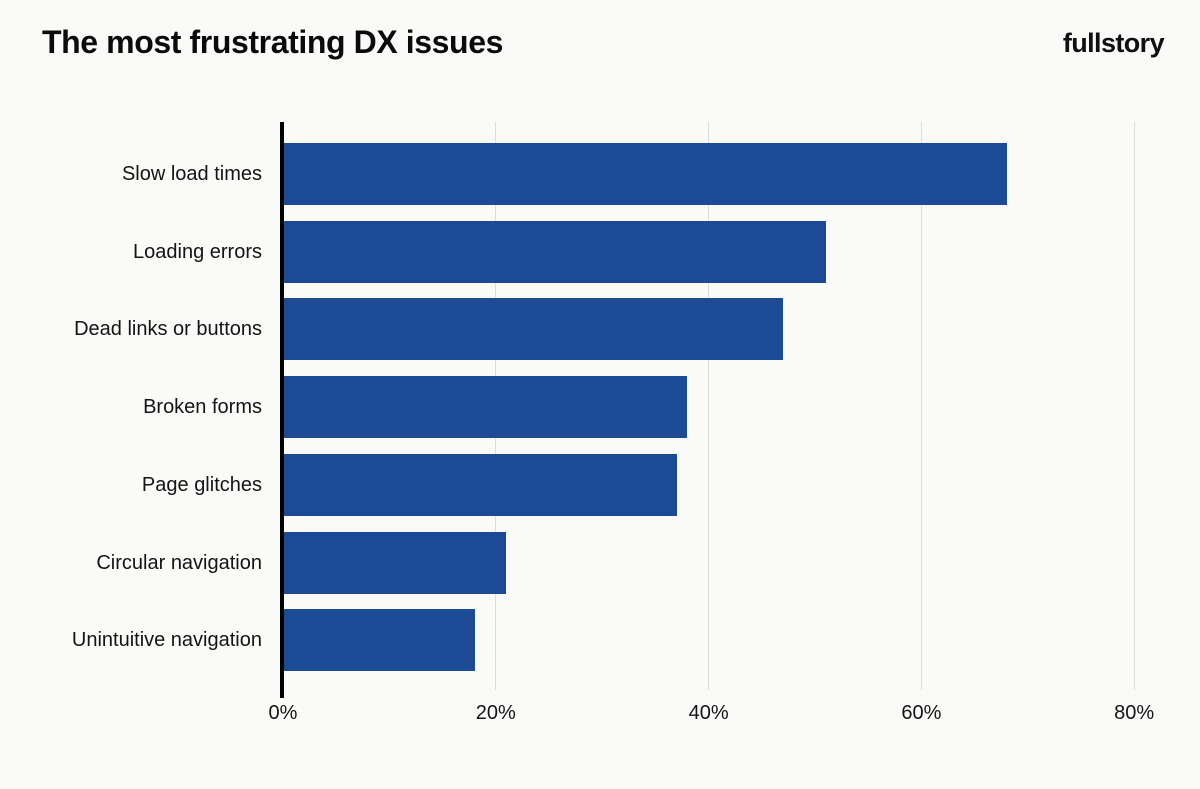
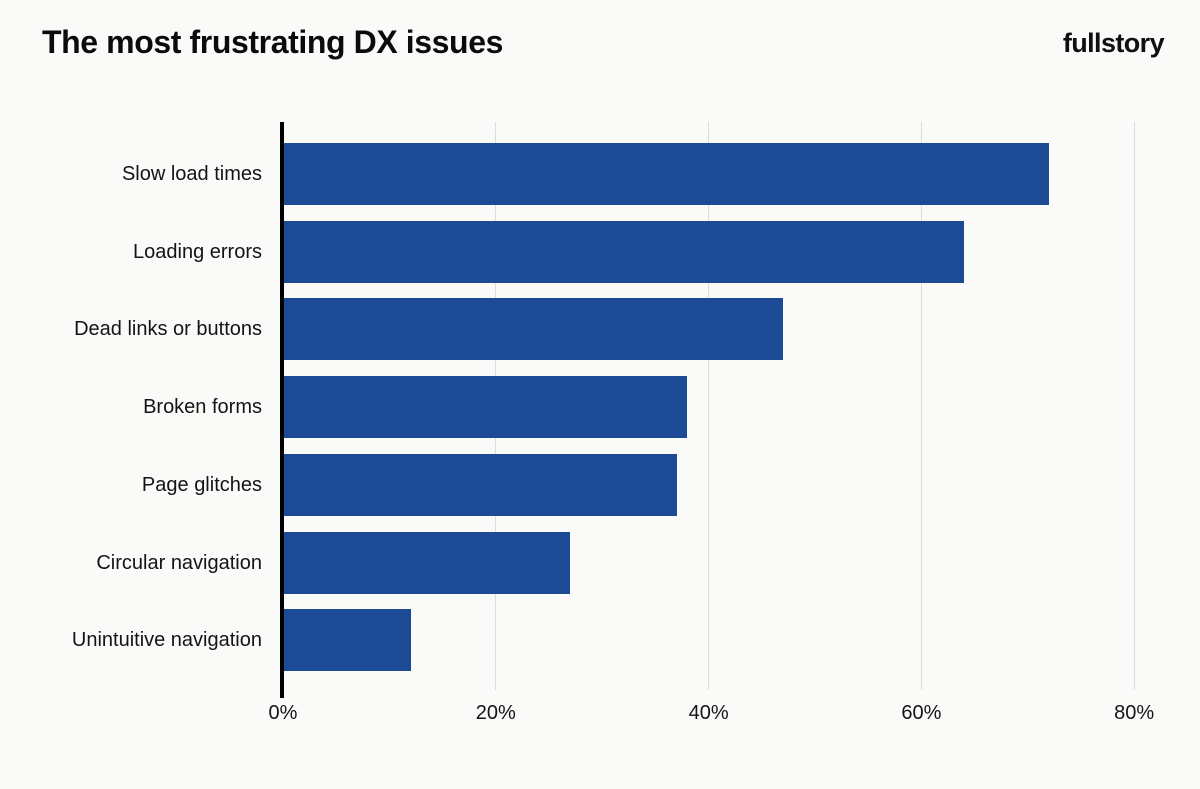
Slow load times: 68% -> 72%
Loading errors: 51% -> 64%
Circular navigation: 21% -> 27%
Unintuitive navigation: 18% -> 12%
